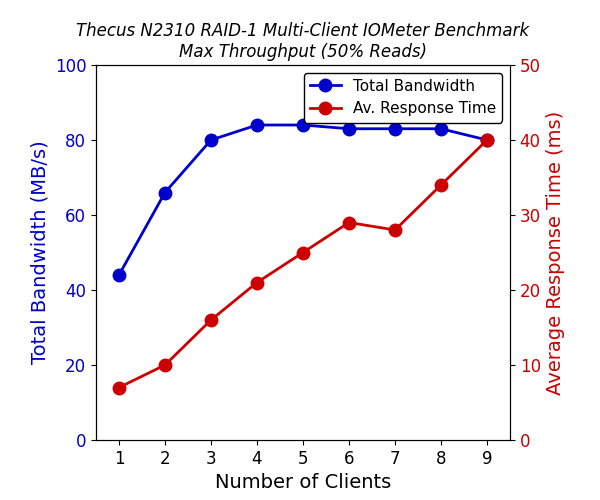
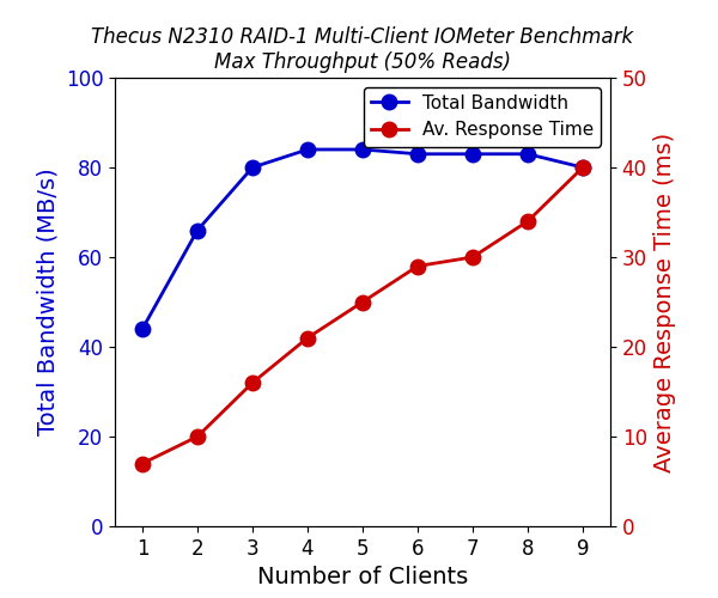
Av. Response Time/7: 28 -> 30
